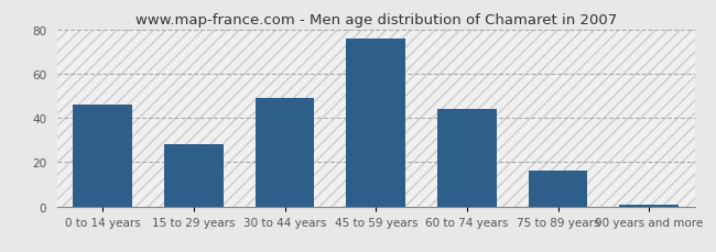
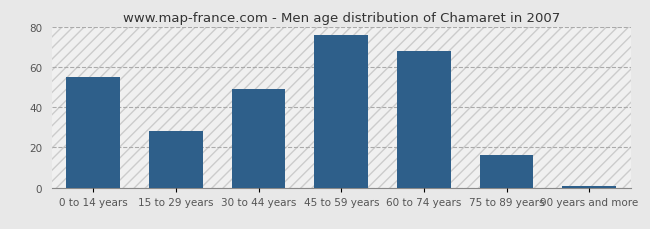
0 to 14 years: 46 -> 55
60 to 74 years: 44 -> 68
